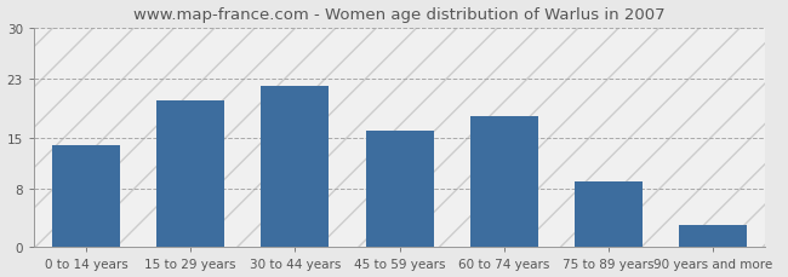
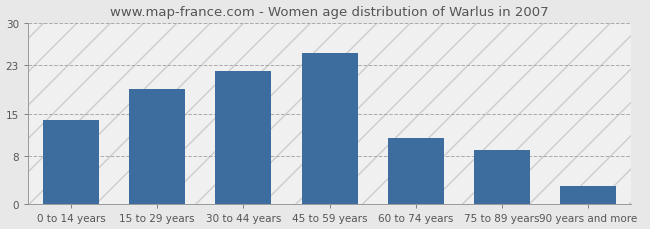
15 to 29 years: 20 -> 19
45 to 59 years: 16 -> 25
60 to 74 years: 18 -> 11
